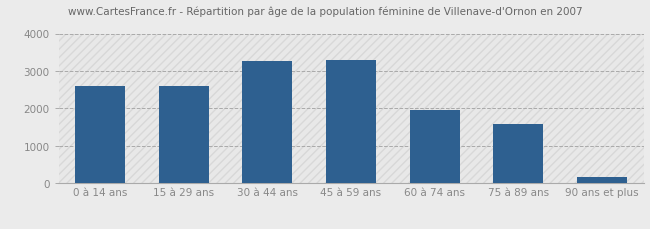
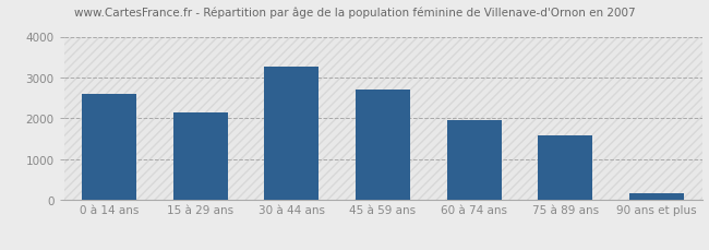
15 à 29 ans: 2600 -> 2150
45 à 59 ans: 3280 -> 2700
